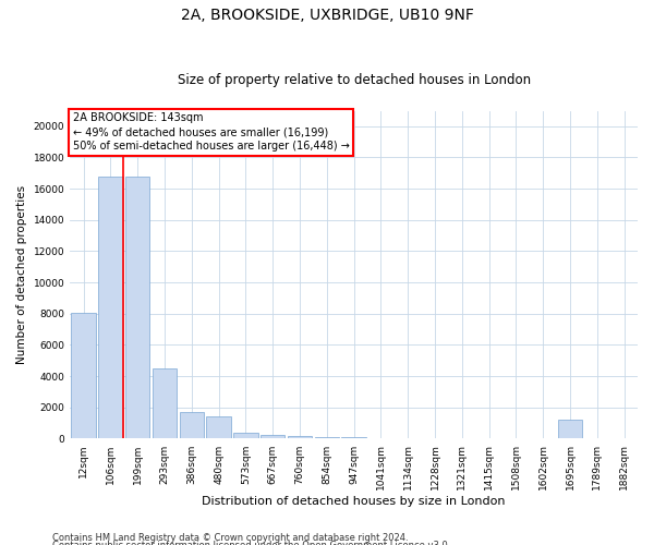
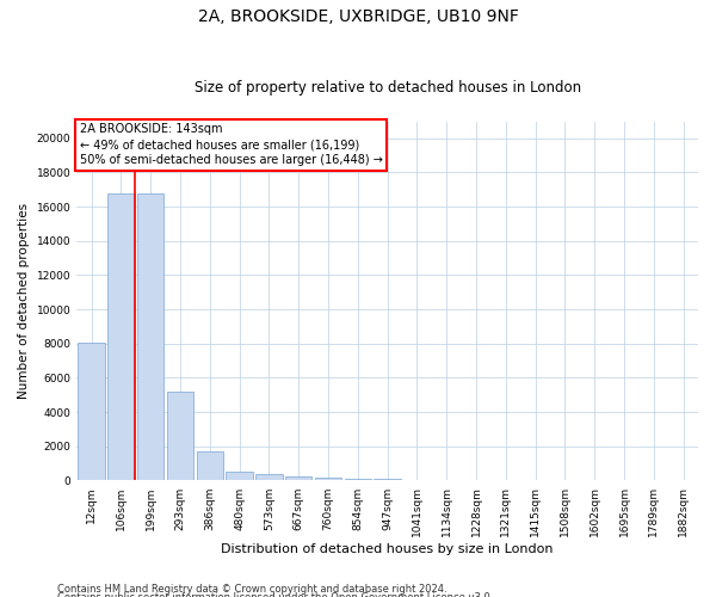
293sqm: 4500 -> 5200
480sqm: 1400 -> 500
1695sqm: 1200 -> 0
